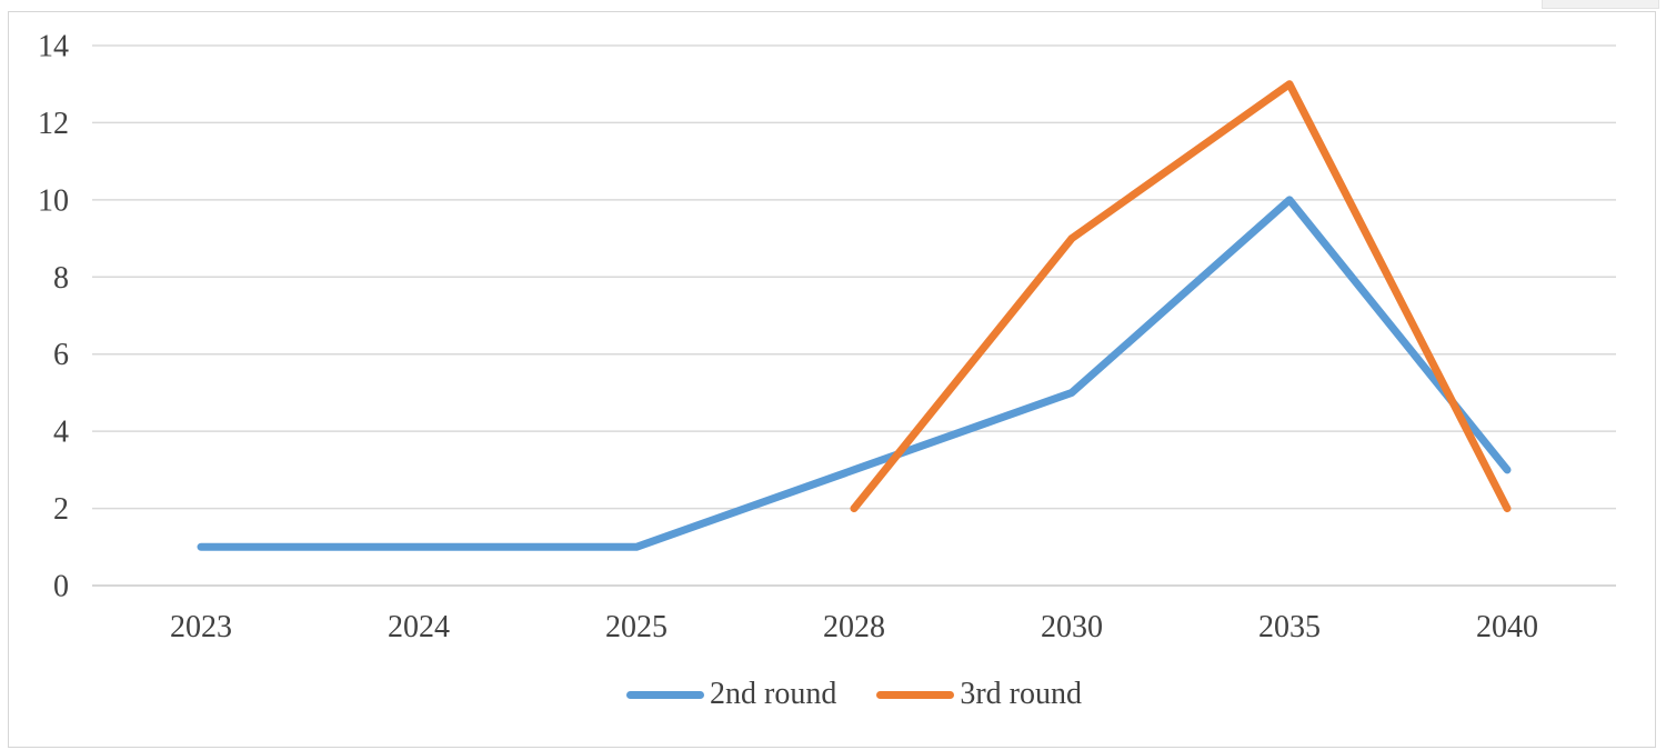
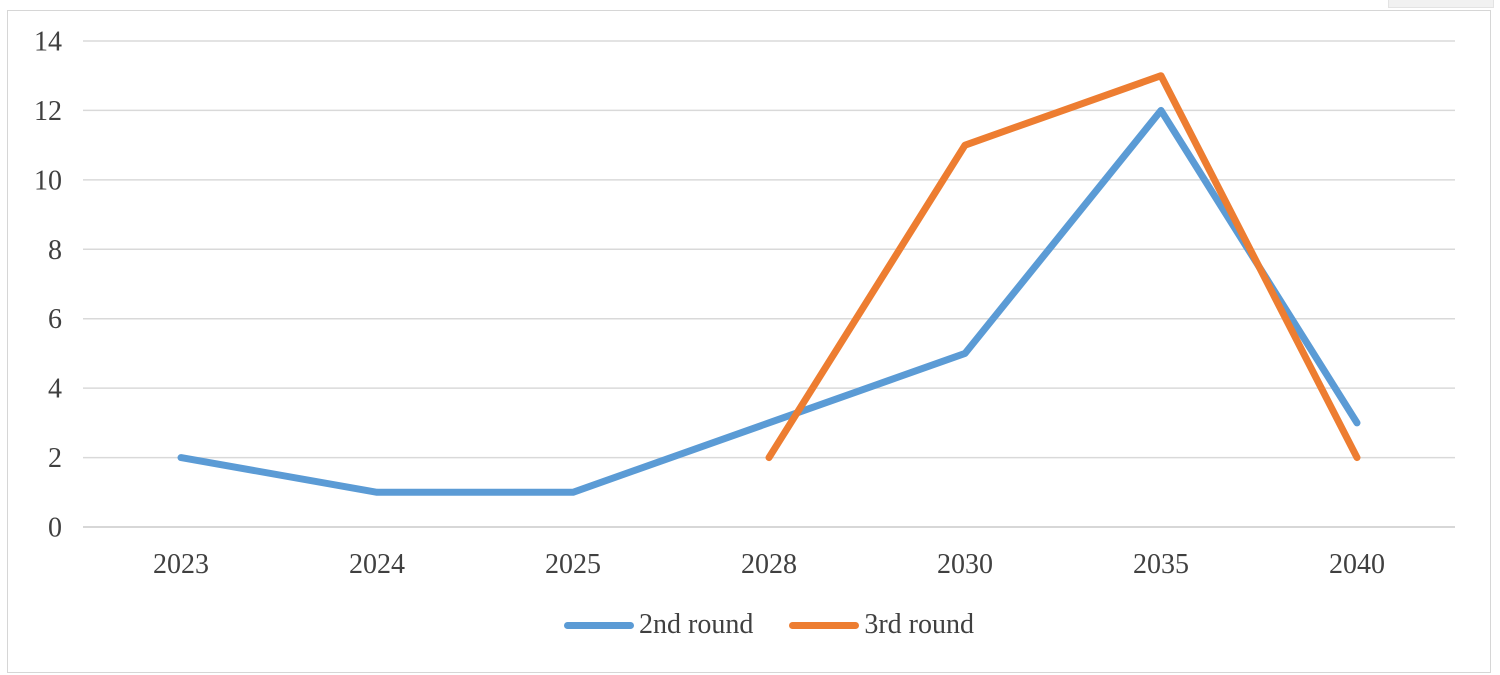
2nd round/2023: 1 -> 2
3rd round/2030: 9 -> 11
2nd round/2035: 10 -> 12
